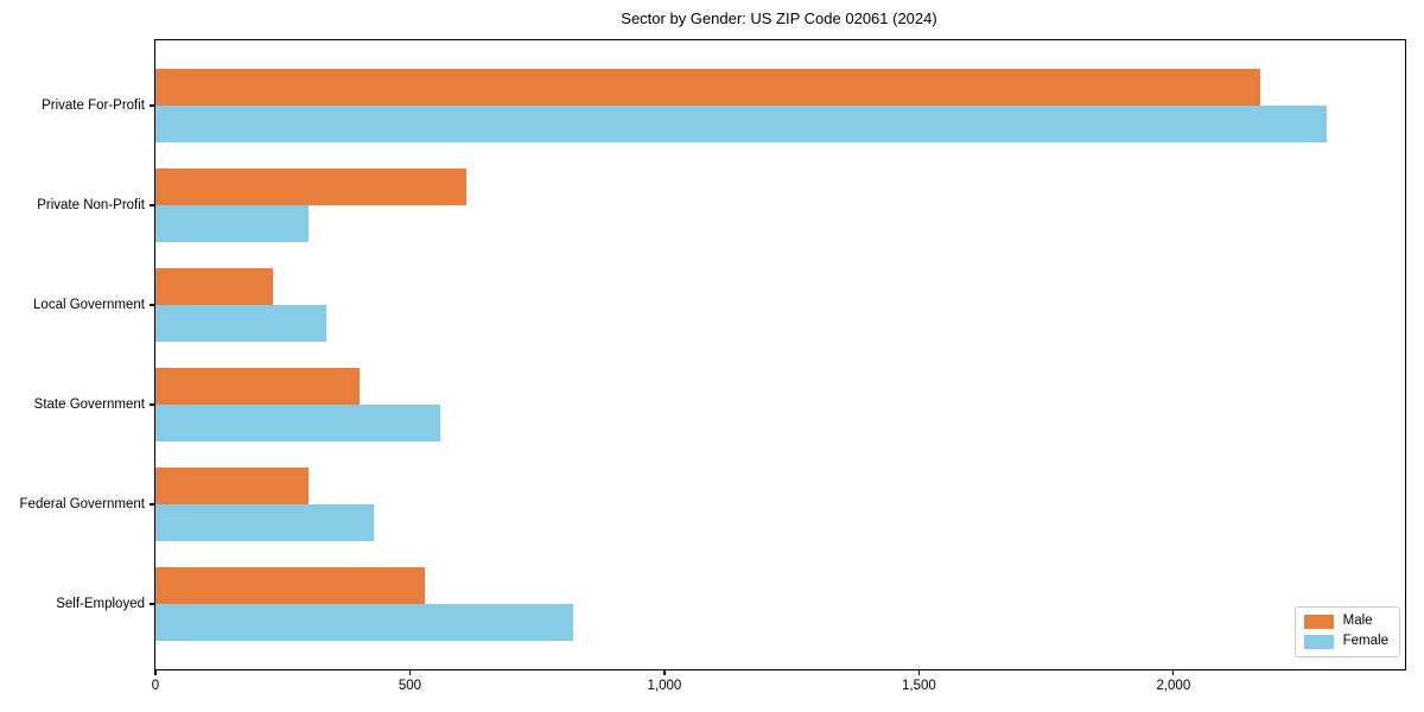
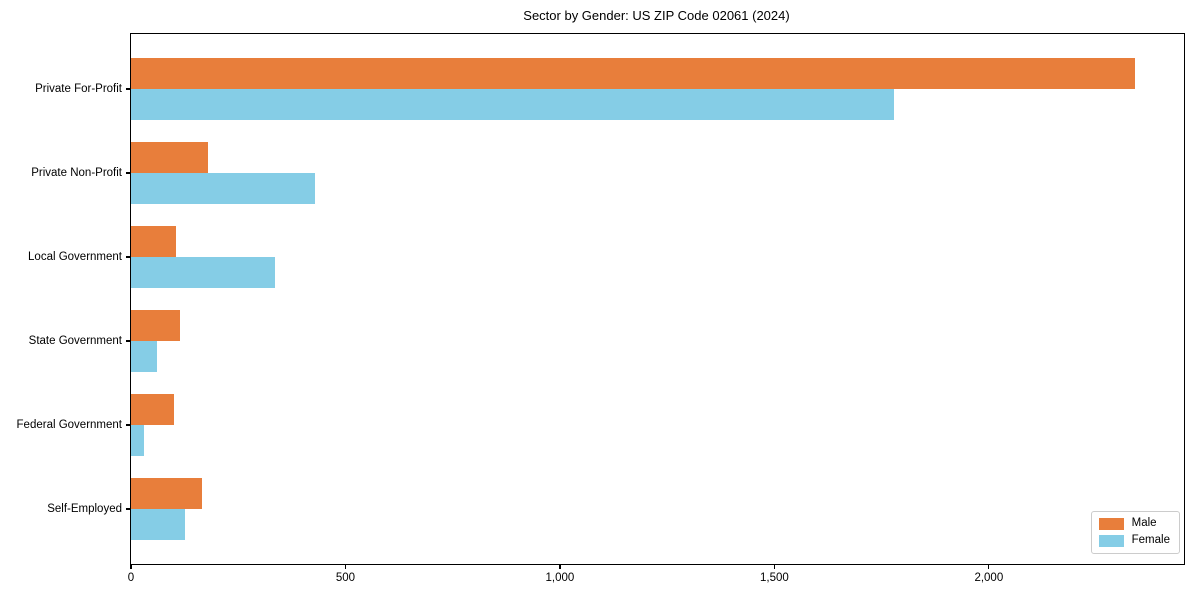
Male/Private For-Profit: 2170 -> 2340
Female/Private For-Profit: 2300 -> 1780
Male/Private Non-Profit: 610 -> 180
Female/Private Non-Profit: 300 -> 430
Male/Local Government: 230 -> 100
Male/State Government: 400 -> 120
Female/State Government: 560 -> 60
Male/Federal Government: 300 -> 100
Female/Federal Government: 430 -> 30
Male/Self-Employed: 530 -> 160
Female/Self-Employed: 820 -> 120
